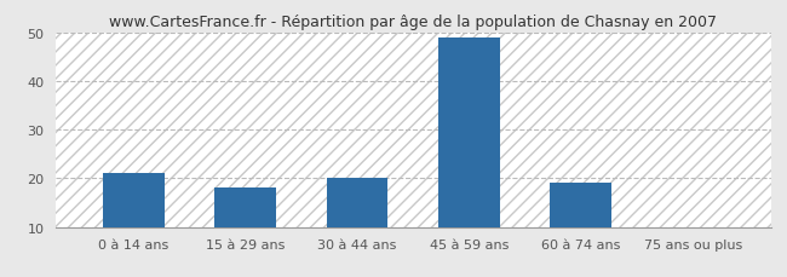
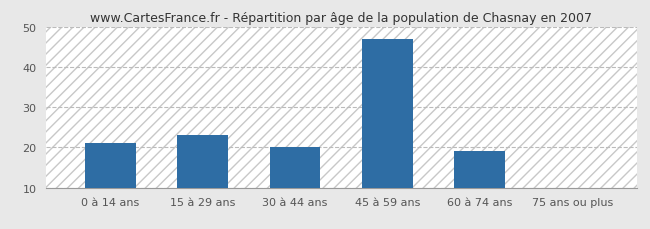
15 à 29 ans: 18 -> 23
45 à 59 ans: 49 -> 47
